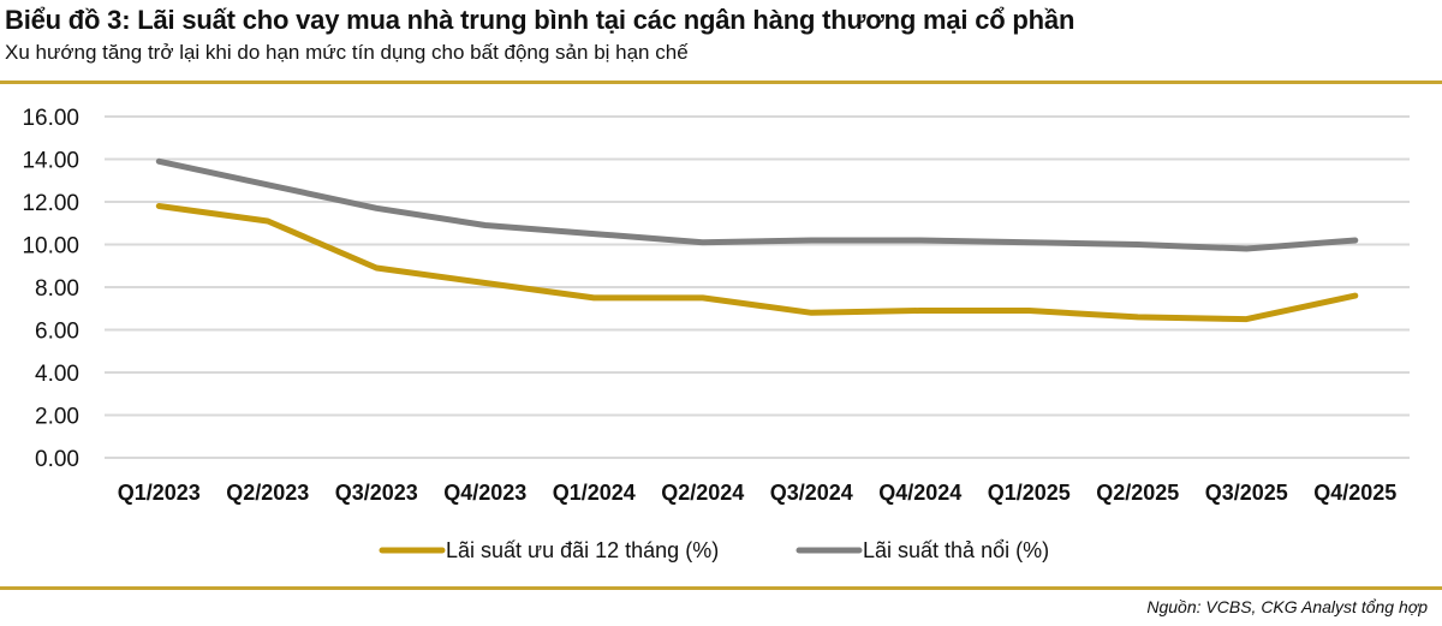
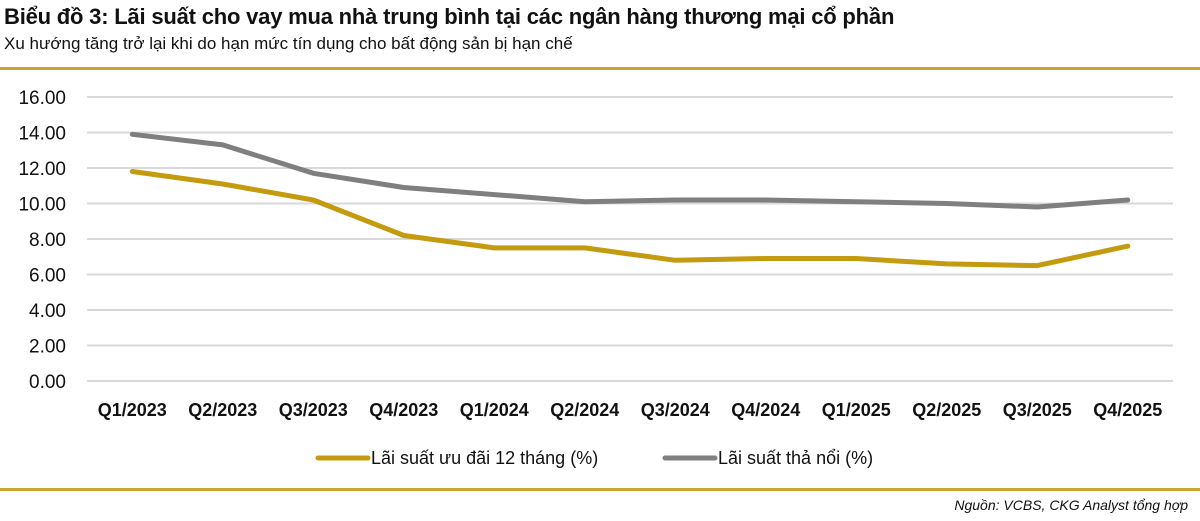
Lãi suất thả nổi (%)/Q2/2023: 12.8 -> 13.3
Lãi suất ưu đãi 12 tháng (%)/Q3/2023: 8.9 -> 10.2
